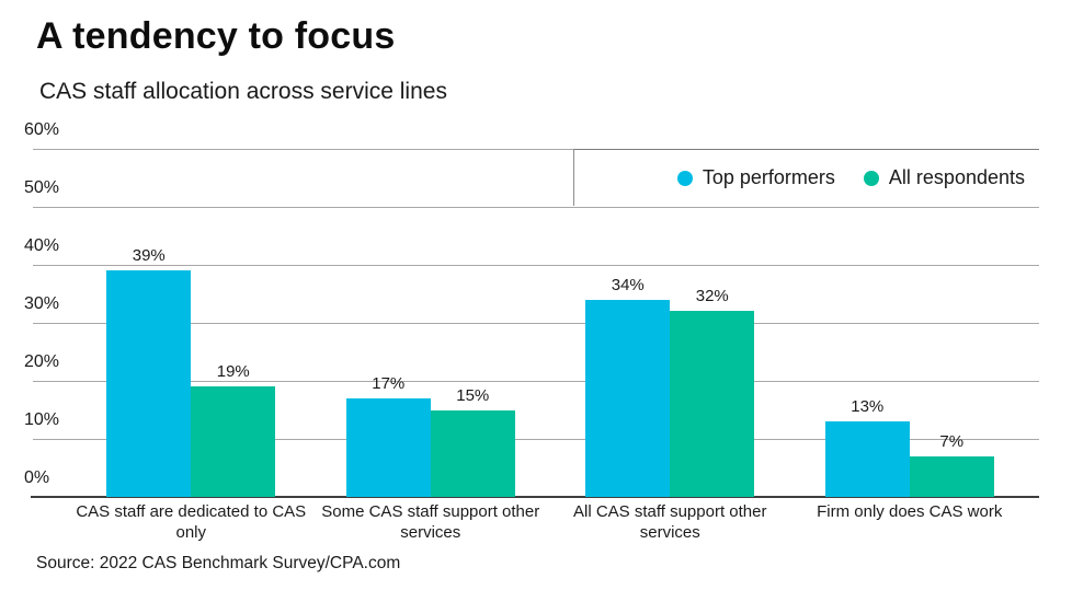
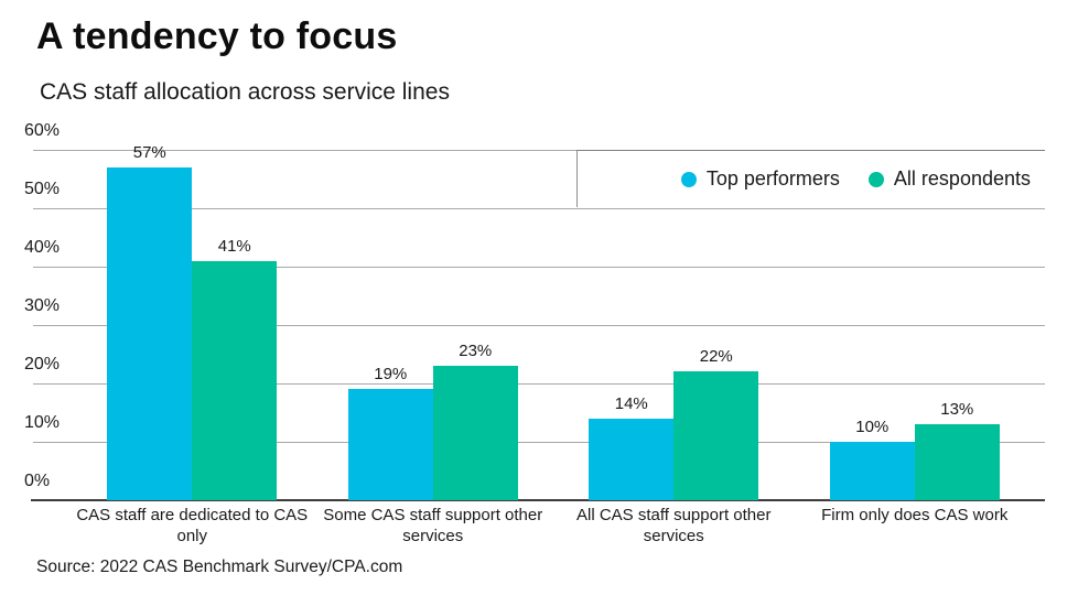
Top performers/CAS staff are dedicated to CAS only: 39% -> 57%
All respondents/CAS staff are dedicated to CAS only: 19% -> 41%
Top performers/Some CAS staff support other services: 17% -> 19%
All respondents/Some CAS staff support other services: 15% -> 23%
Top performers/All CAS staff support other services: 34% -> 14%
All respondents/All CAS staff support other services: 32% -> 22%
Top performers/Firm only does CAS work: 13% -> 10%
All respondents/Firm only does CAS work: 7% -> 13%
